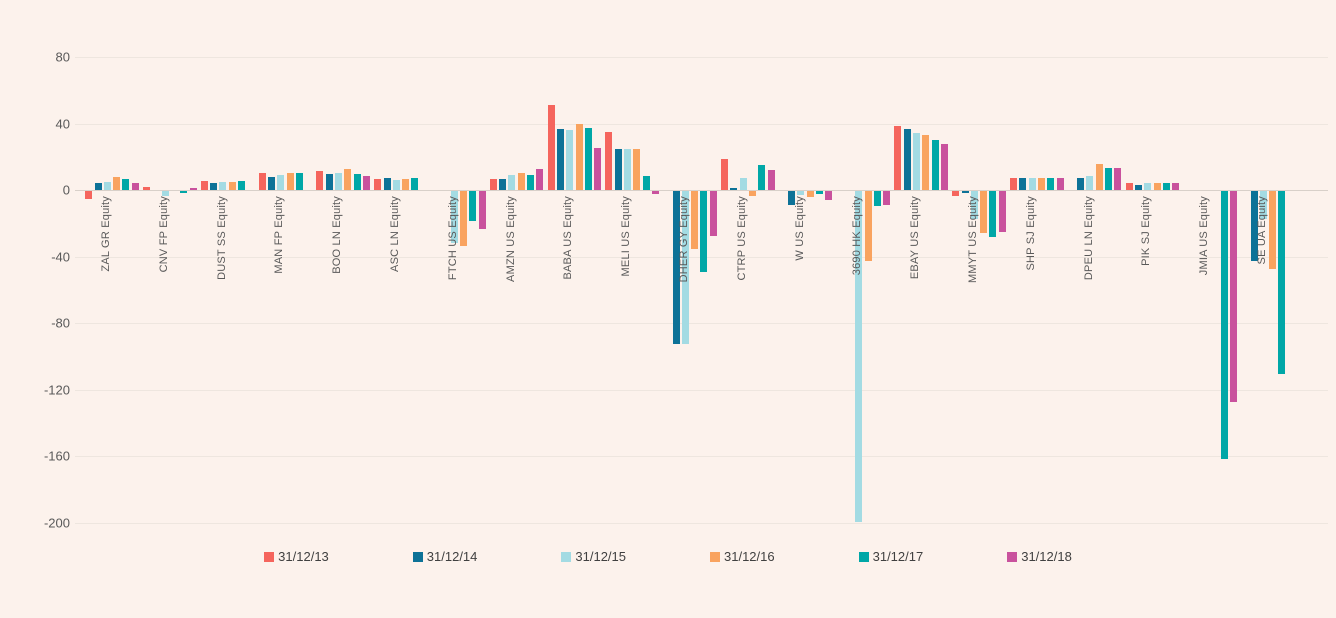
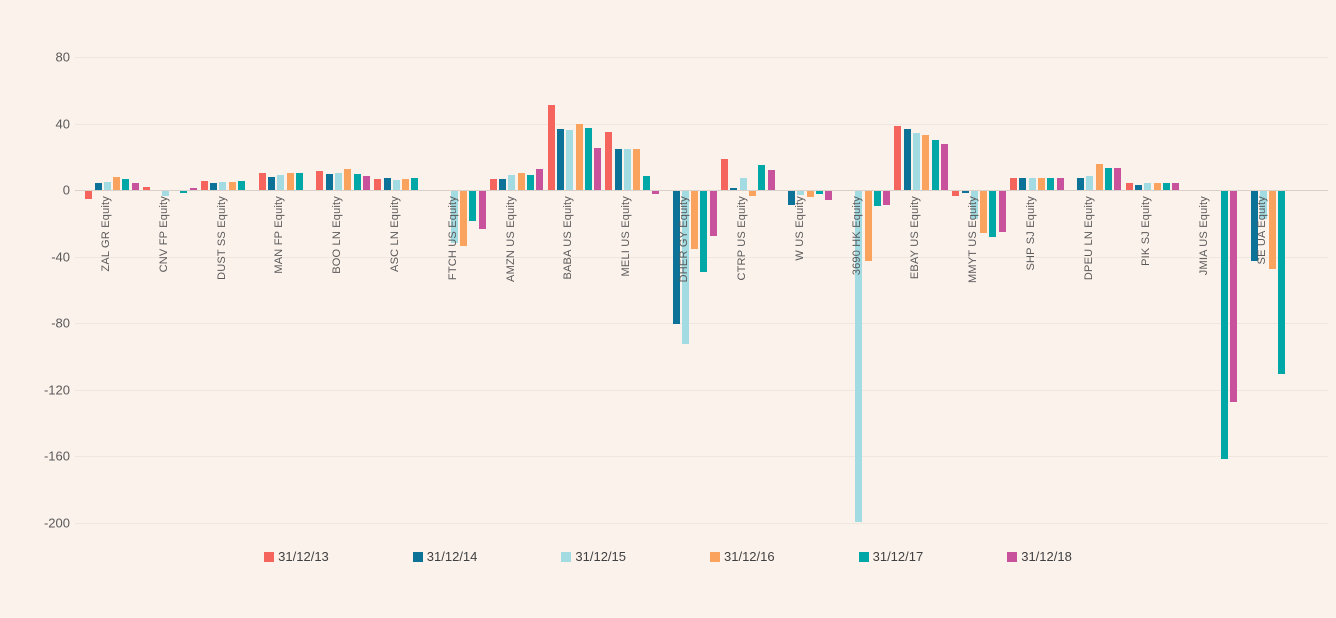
31/12/14/DHER GY Equity: -92 -> -80
